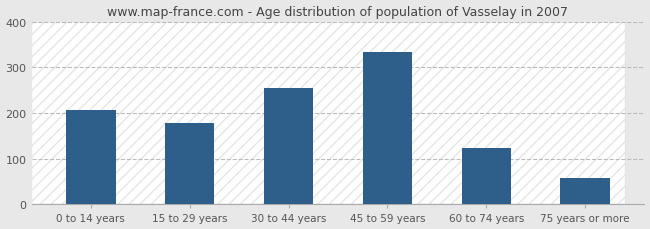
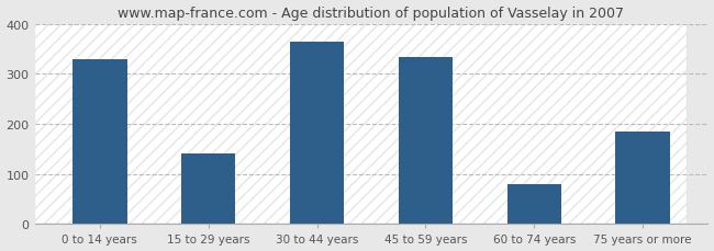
0 to 14 years: 207 -> 330
15 to 29 years: 178 -> 140
30 to 44 years: 255 -> 365
60 to 74 years: 123 -> 80
75 years or more: 58 -> 185
